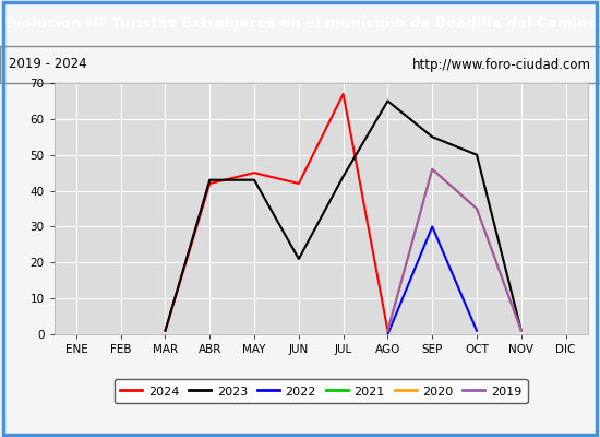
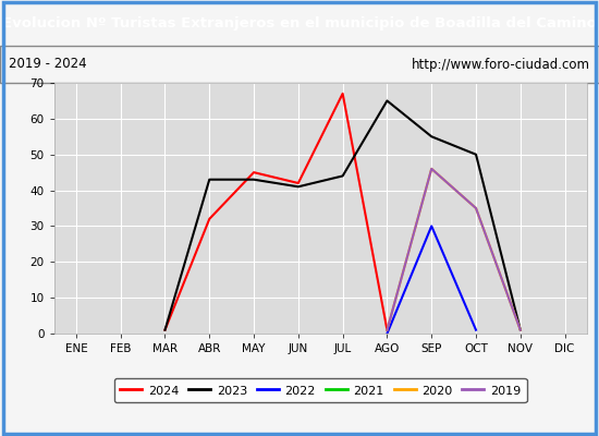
2024/ABR: 42 -> 32
2023/JUN: 21 -> 41
